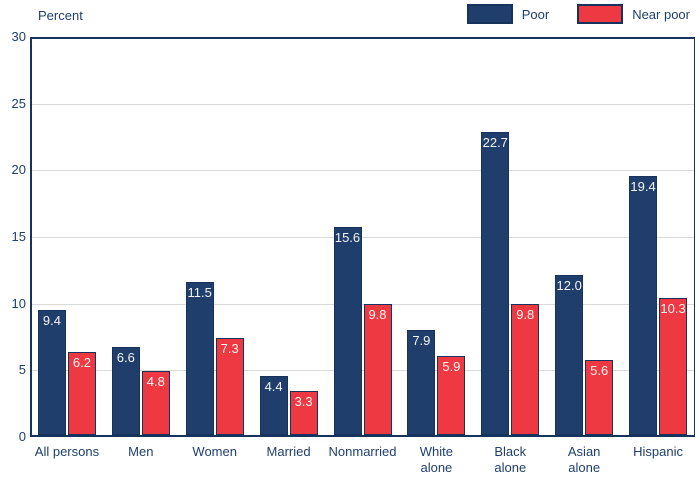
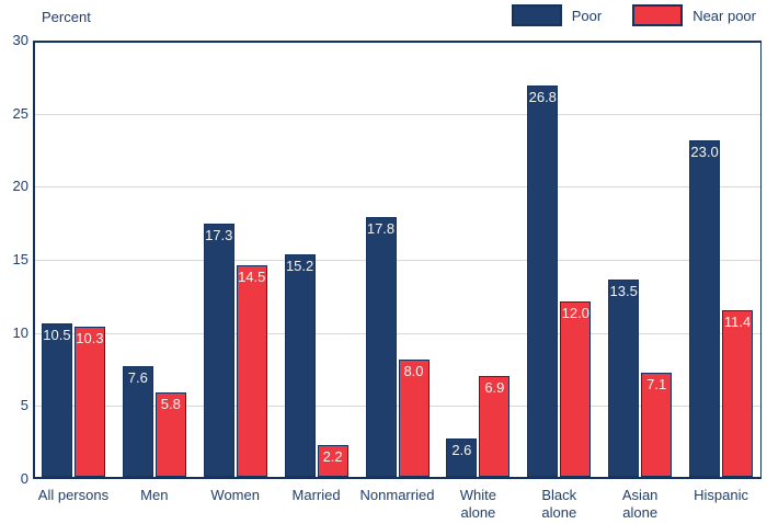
Poor/All persons: 9.4 -> 10.5
Near poor/All persons: 6.2 -> 10.3
Poor/Men: 6.6 -> 7.6
Near poor/Men: 4.8 -> 5.8
Poor/Women: 11.5 -> 17.3
Near poor/Women: 7.3 -> 14.5
Poor/Married: 4.4 -> 15.2
Near poor/Married: 3.3 -> 2.2
Poor/Nonmarried: 15.6 -> 17.8
Near poor/Nonmarried: 9.8 -> 8.0
Poor/White alone: 7.9 -> 2.6
Near poor/White alone: 5.9 -> 6.9
Poor/Black alone: 22.7 -> 26.8
Near poor/Black alone: 9.8 -> 12.0
Poor/Asian alone: 12.0 -> 13.5
Near poor/Asian alone: 5.6 -> 7.1
Poor/Hispanic: 19.4 -> 23.0
Near poor/Hispanic: 10.3 -> 11.4
